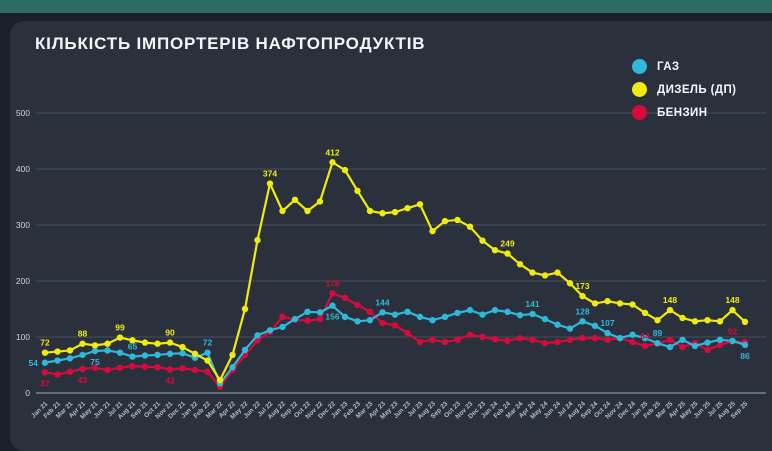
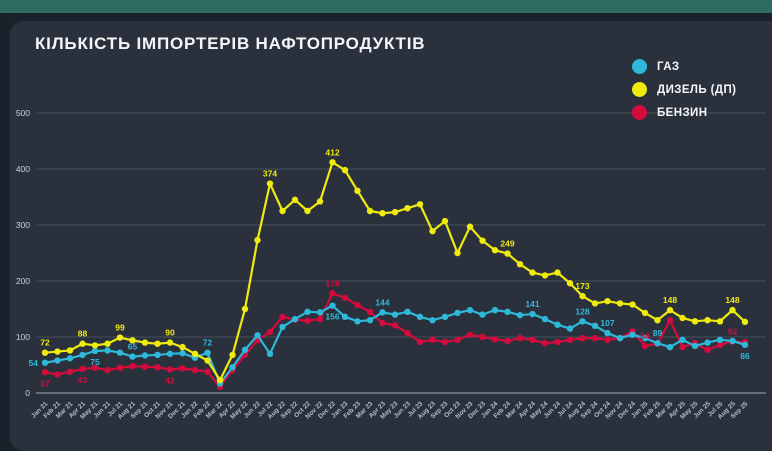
ГАЗ/Jul 22: 110 -> 70
ДИЗЕЛЬ (ДП)/Oct 23: 310 -> 250
БЕНЗИН/Dec 24: 90 -> 110
БЕНЗИН/Mar 25: 100 -> 130
